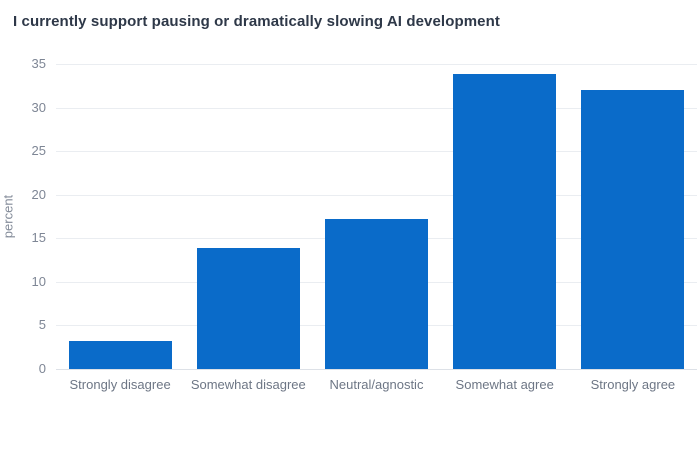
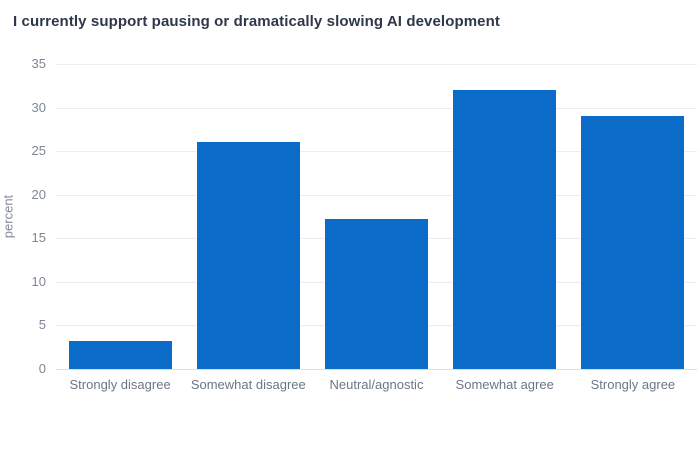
Somewhat disagree: 14 -> 26
Somewhat agree: 34 -> 32
Strongly agree: 32 -> 29
